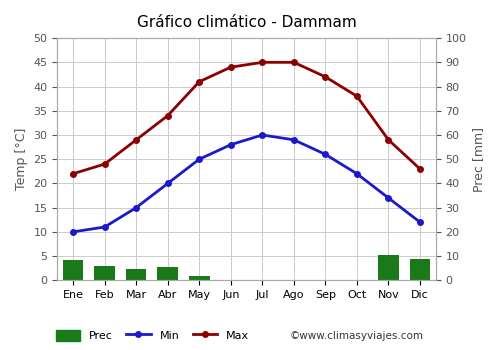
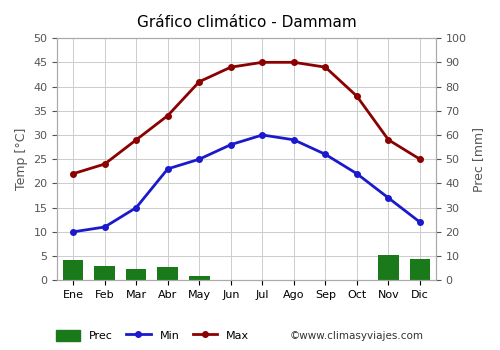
Min/Abr: 20 -> 23
Max/Sep: 42 -> 44
Max/Dic: 23 -> 25
